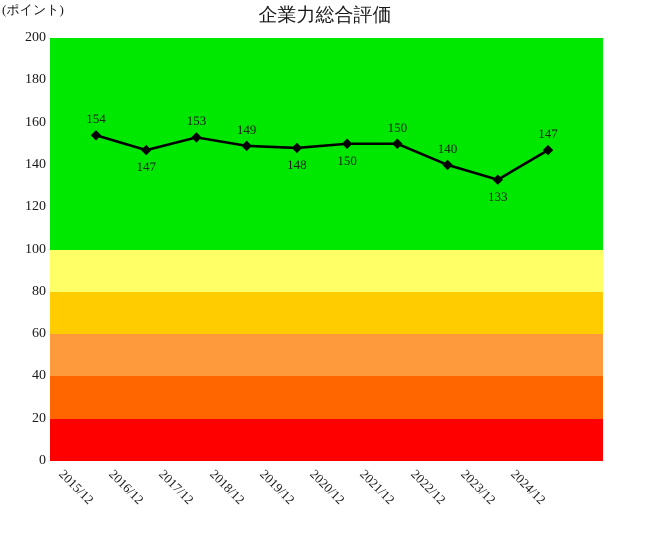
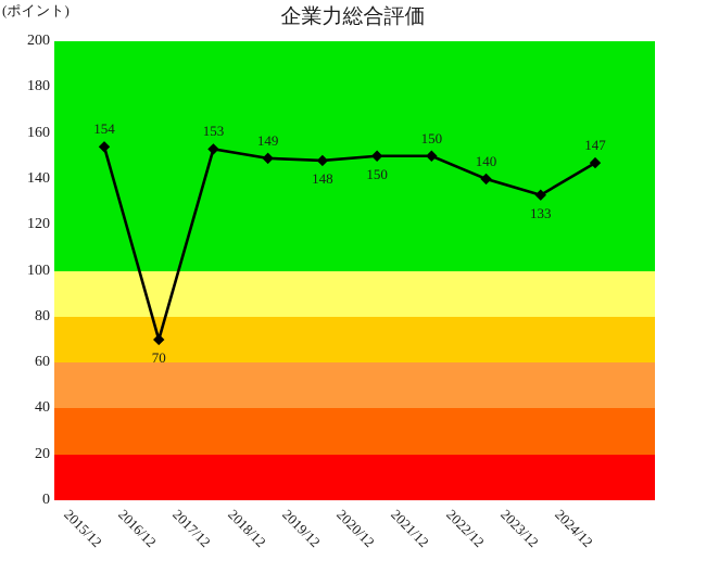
2016/12: 147 -> 70
